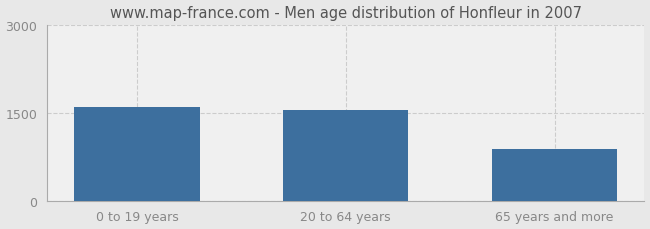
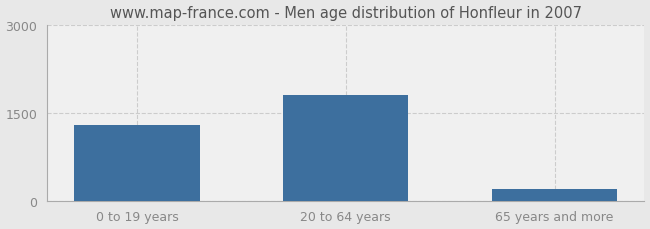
0 to 19 years: 1600 -> 1300
20 to 64 years: 1540 -> 1810
65 years and more: 880 -> 200
